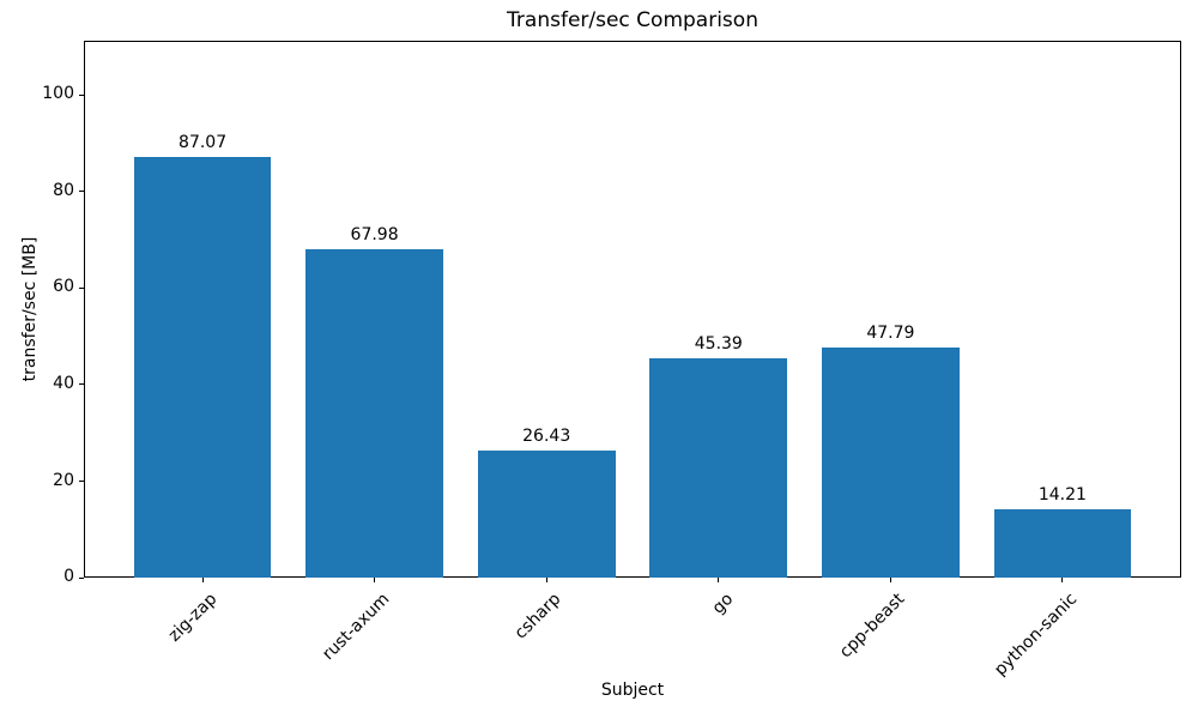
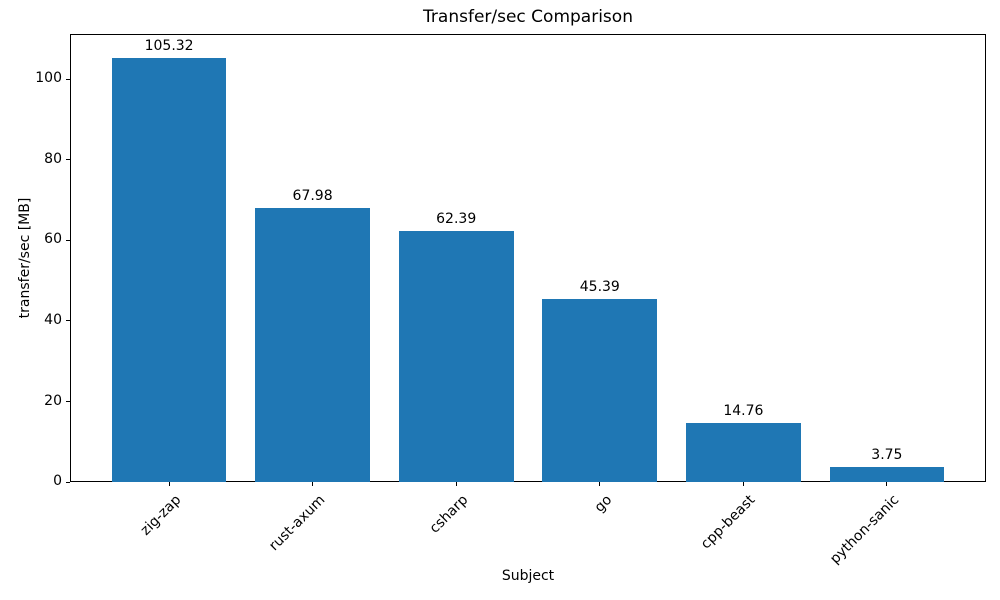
zig-zap: 87.07 -> 105.32
csharp: 26.43 -> 62.39
cpp-beast: 47.79 -> 14.76
python-sanic: 14.21 -> 3.75
